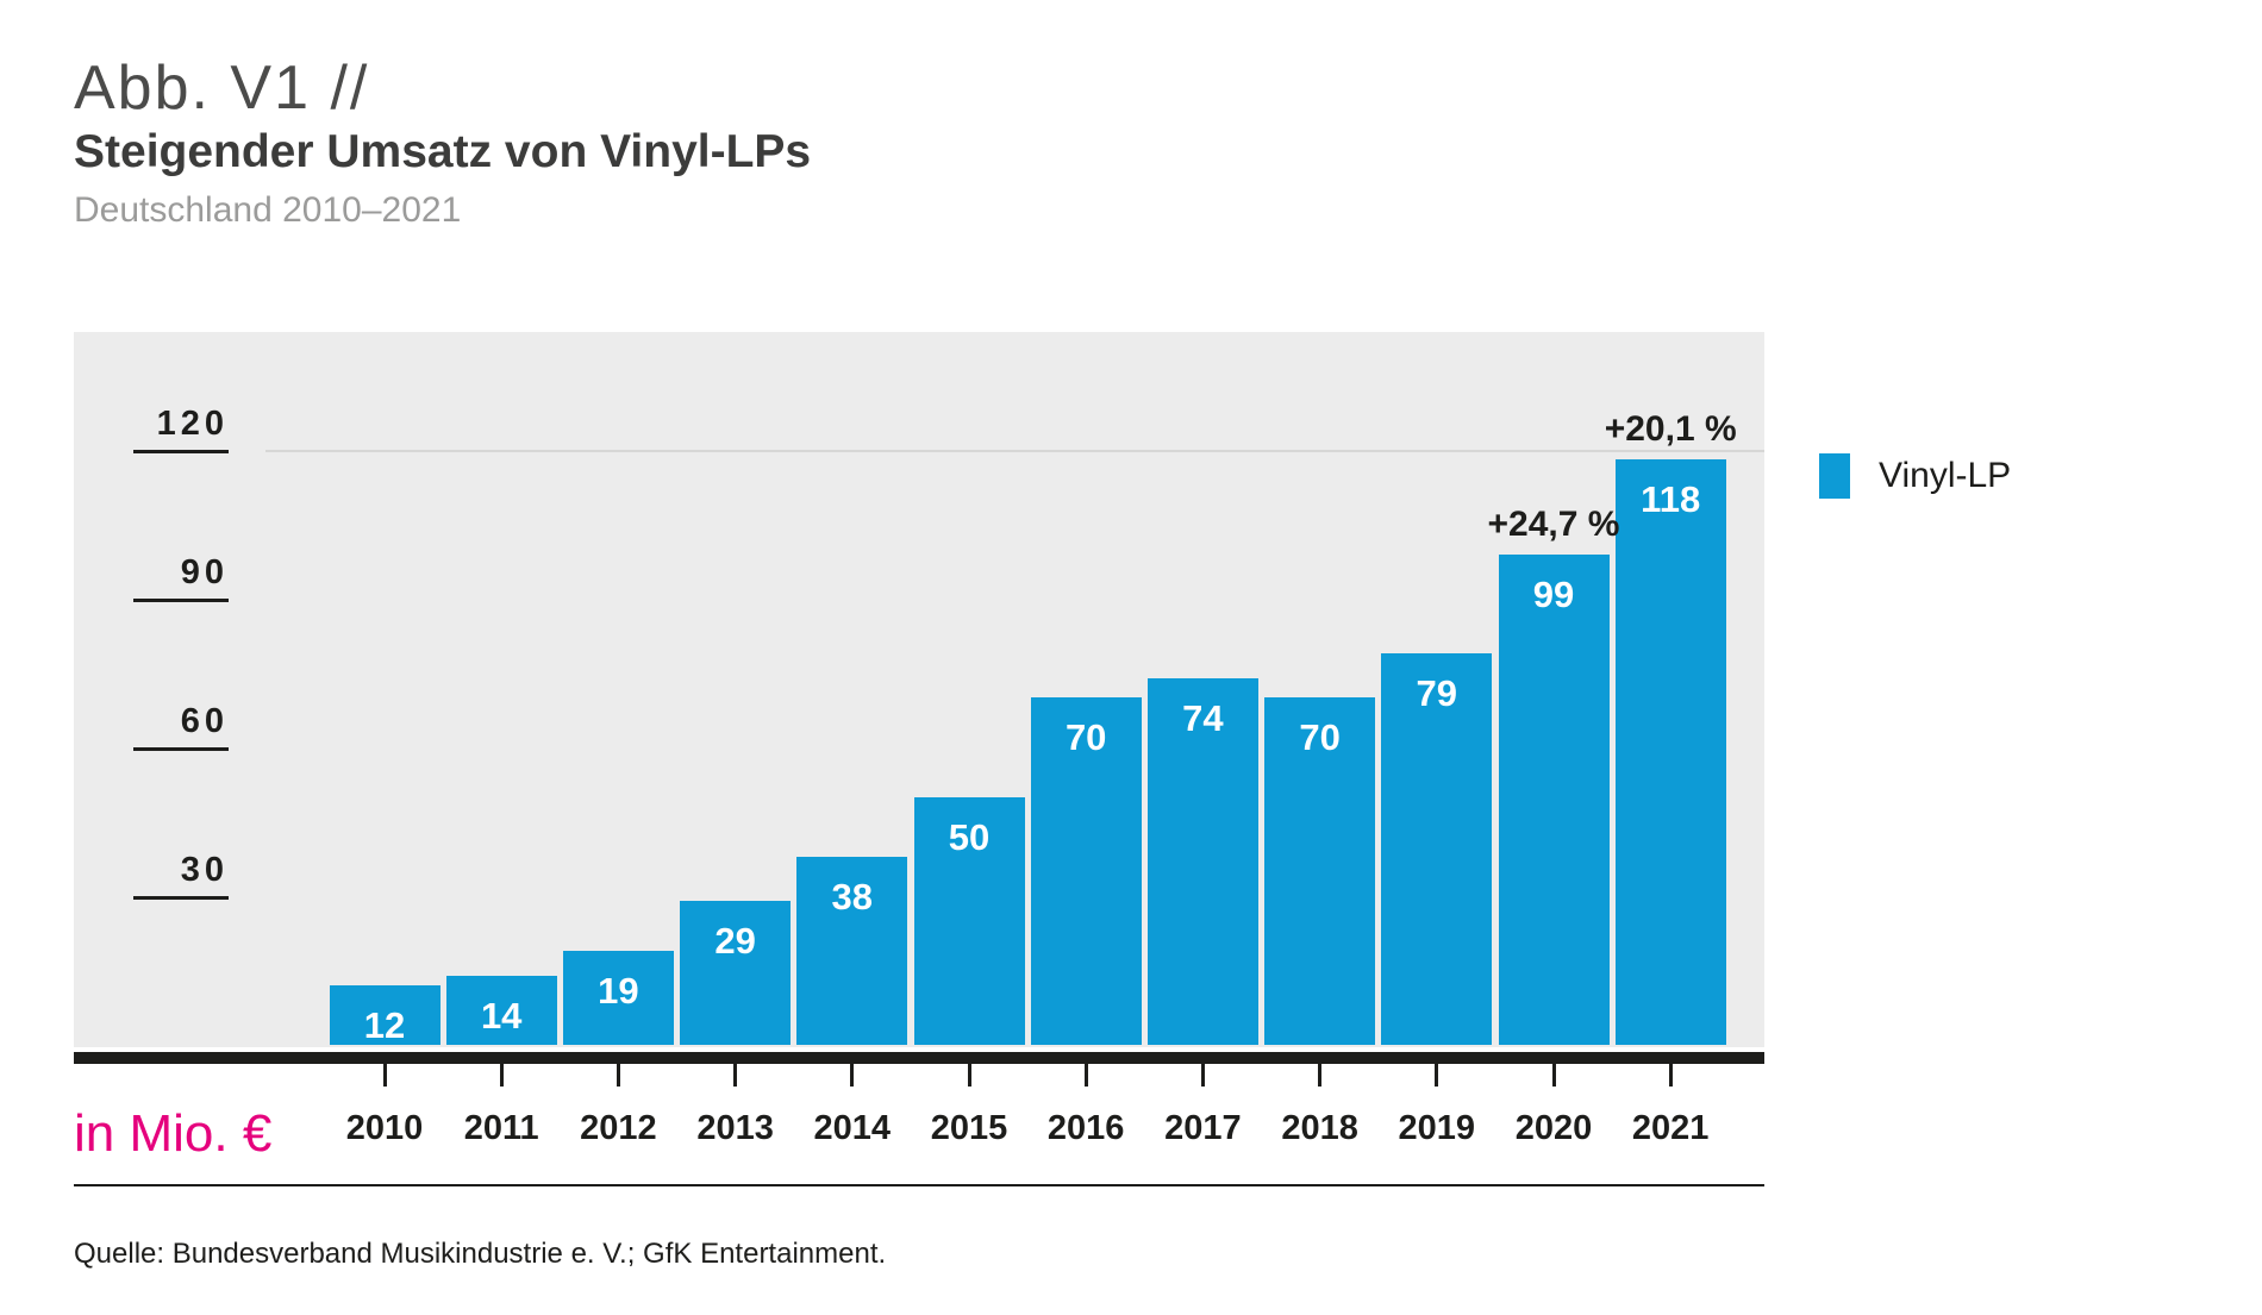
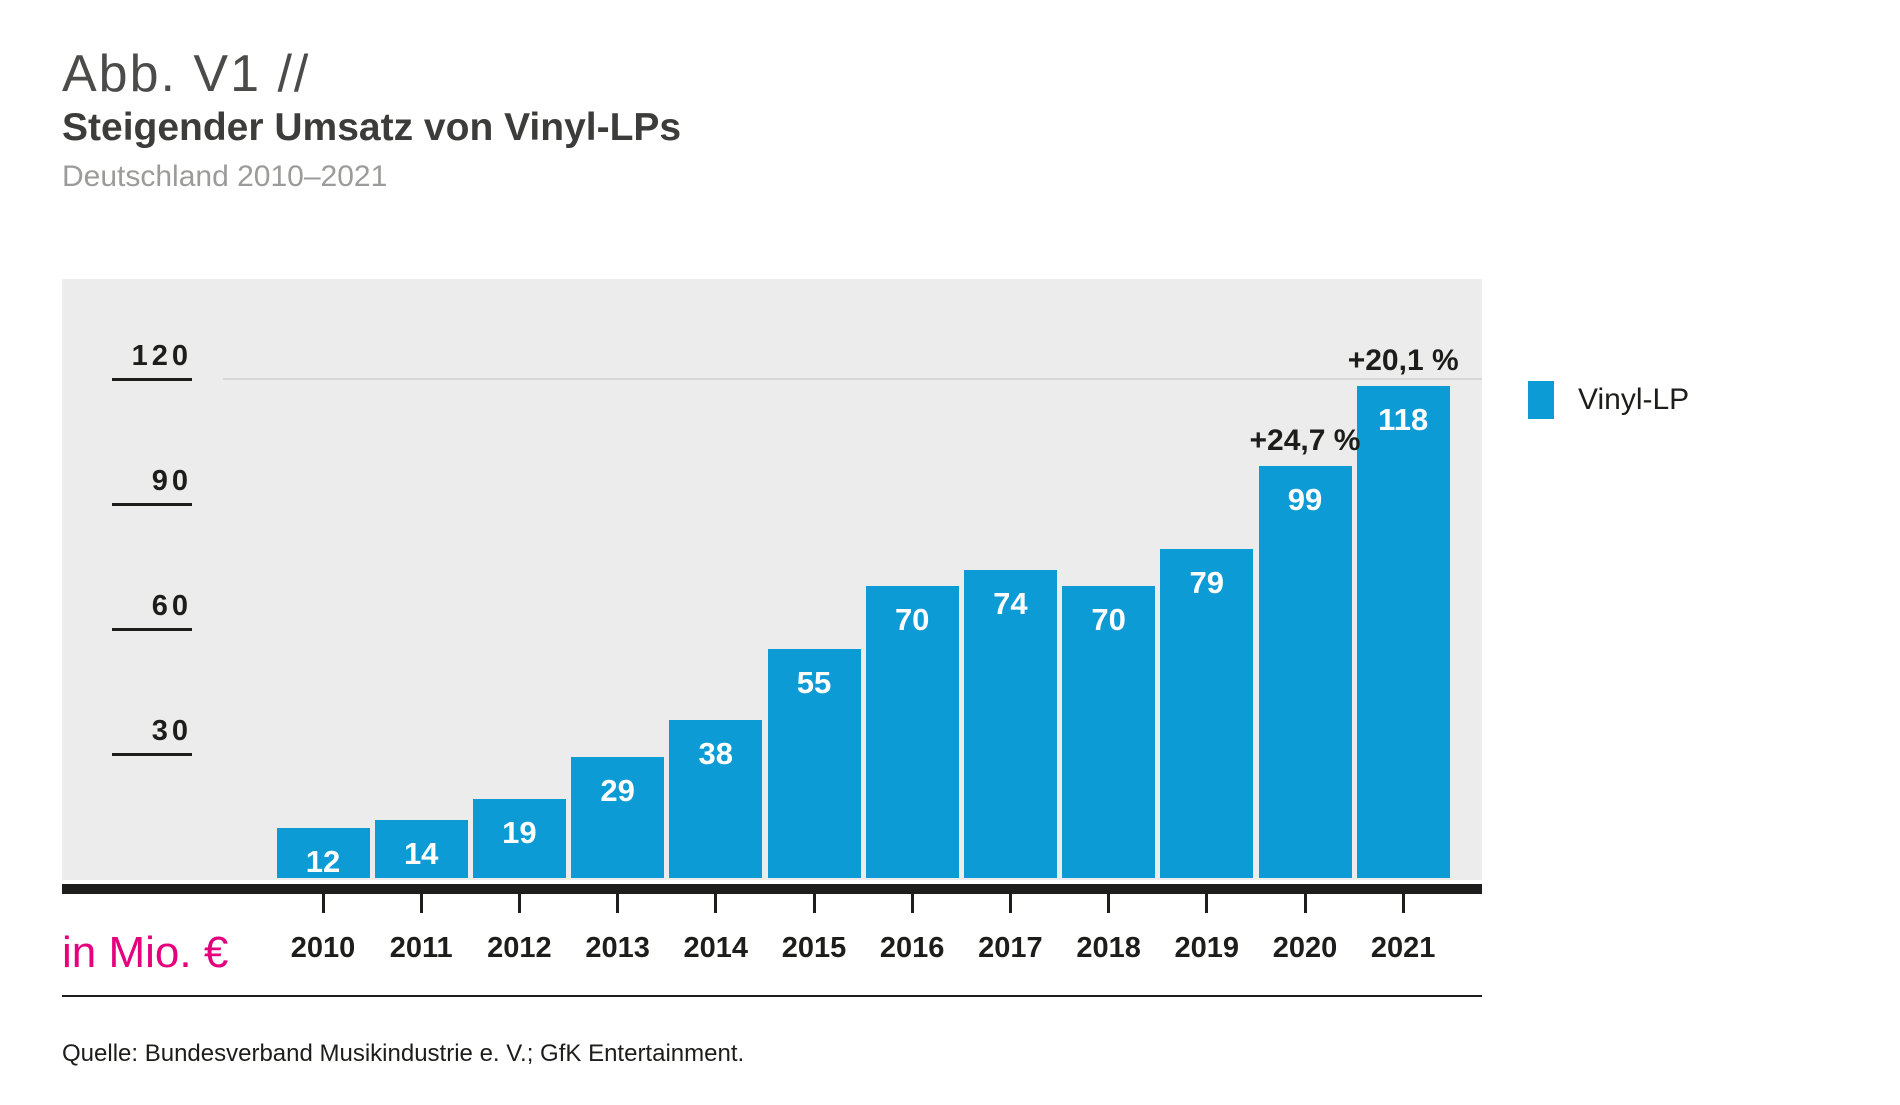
2015: 50 -> 55
